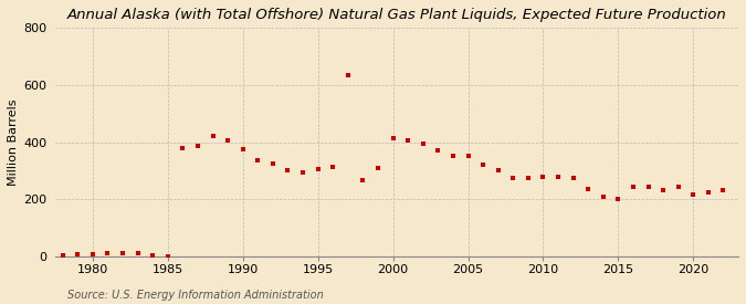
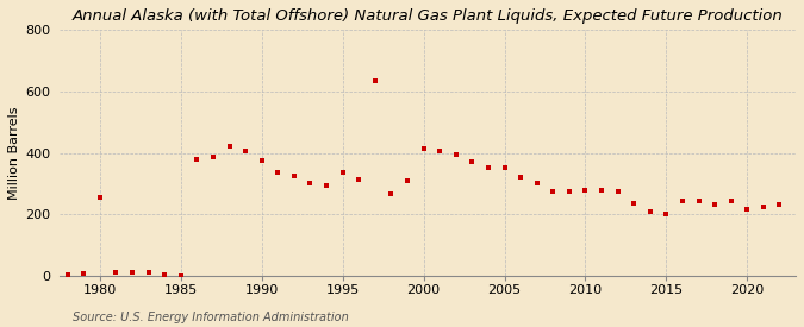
1980: 8 -> 255
1995: 305 -> 335
